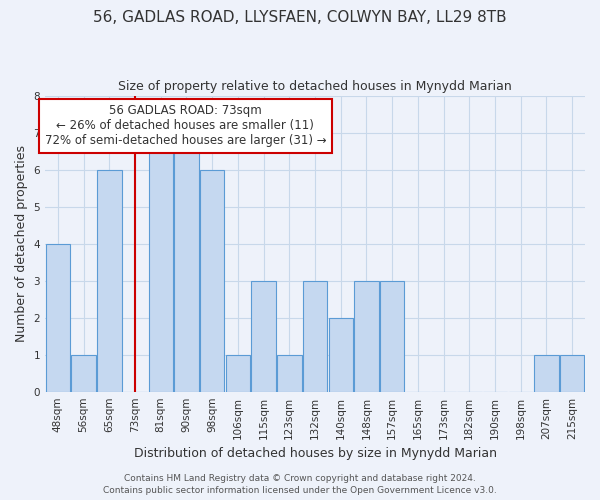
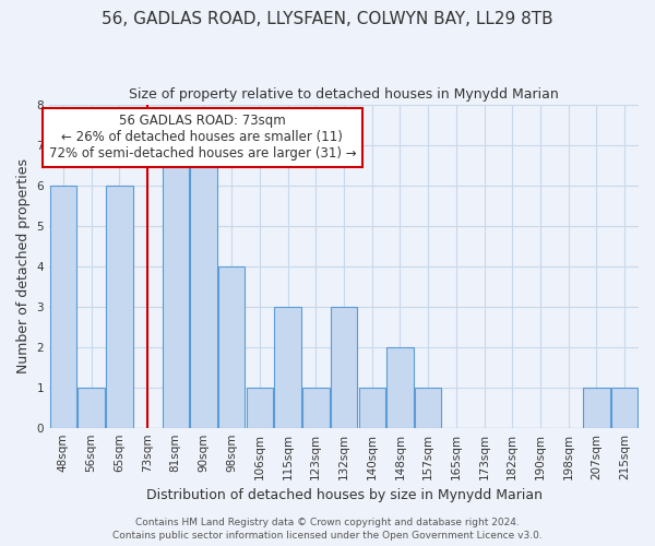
48sqm: 4 -> 6
98sqm: 6 -> 4
140sqm: 2 -> 1
148sqm: 3 -> 2
157sqm: 3 -> 1
